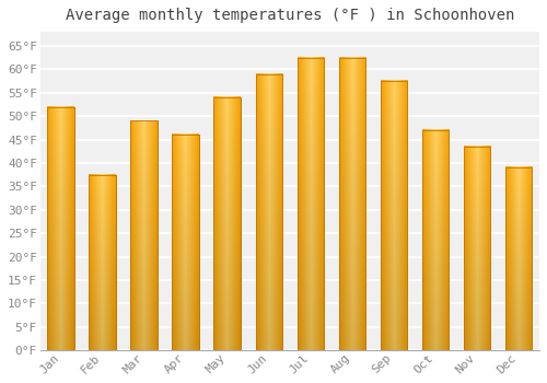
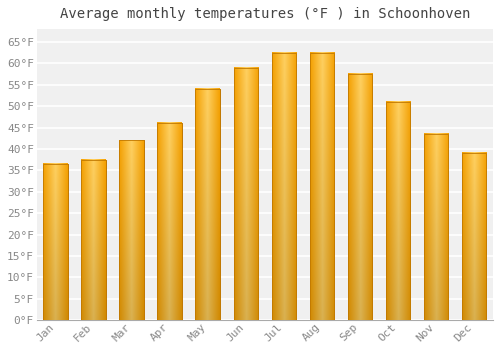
Jan: 52.0°F -> 36.5°F
Mar: 49.0°F -> 42.0°F
Oct: 47.0°F -> 51.0°F
